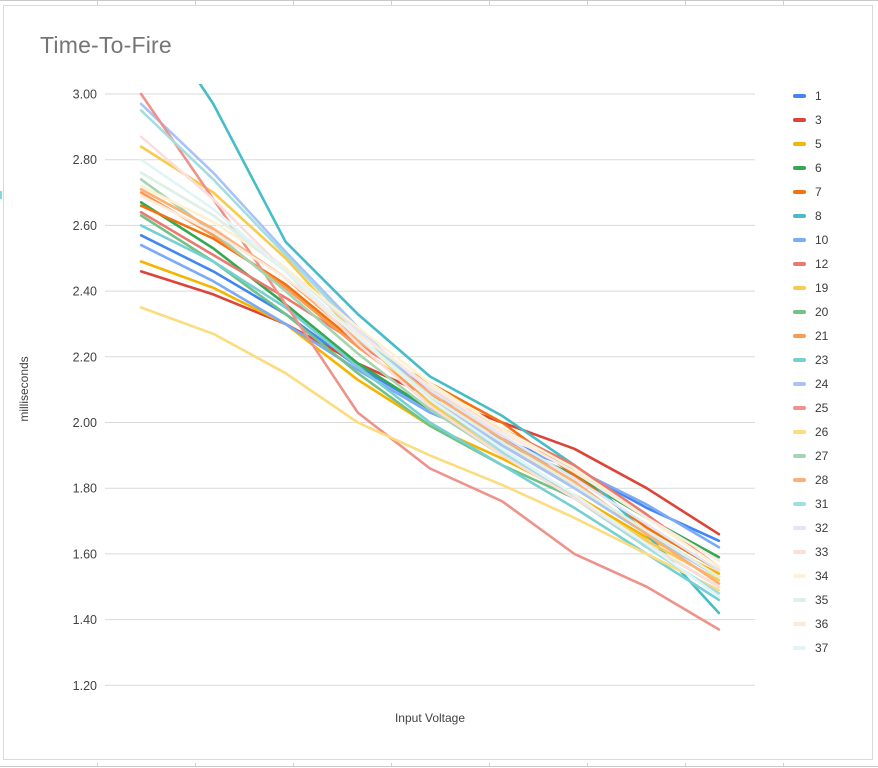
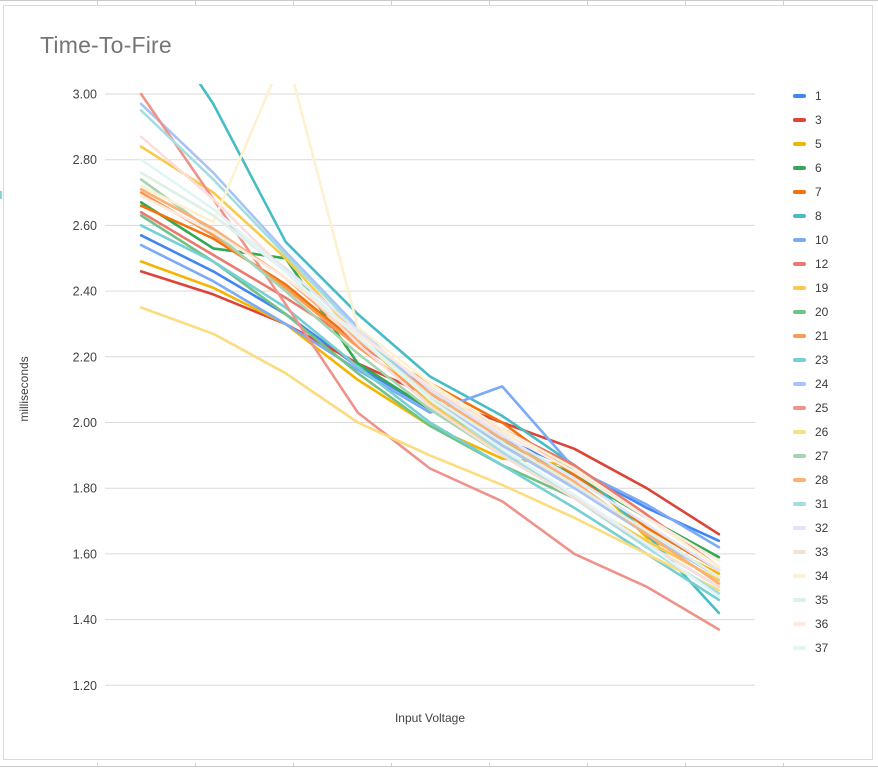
6/3: 2.36 -> 2.50
34/3: 2.47 -> 3.13
10/6: 1.94 -> 2.11
5/7: 1.78 -> 1.87
